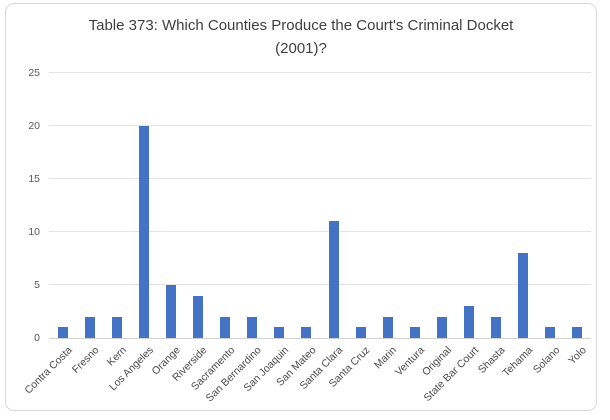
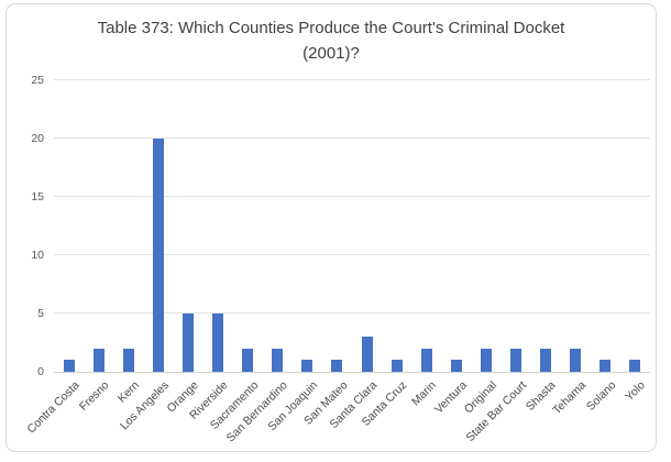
Riverside: 4 -> 5
Santa Clara: 11 -> 3
State Bar Court: 3 -> 2
Tehama: 8 -> 2
